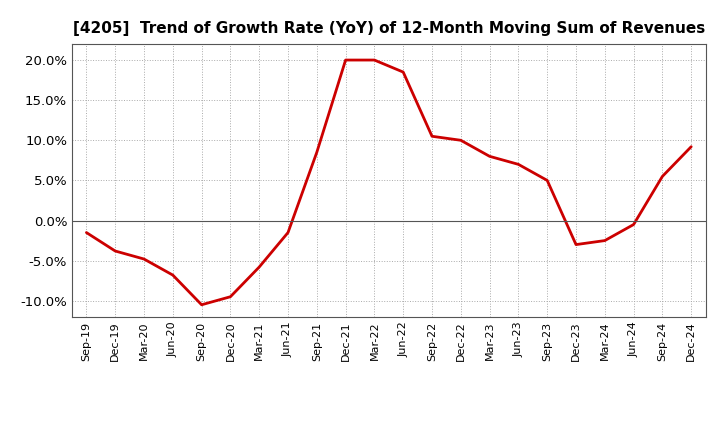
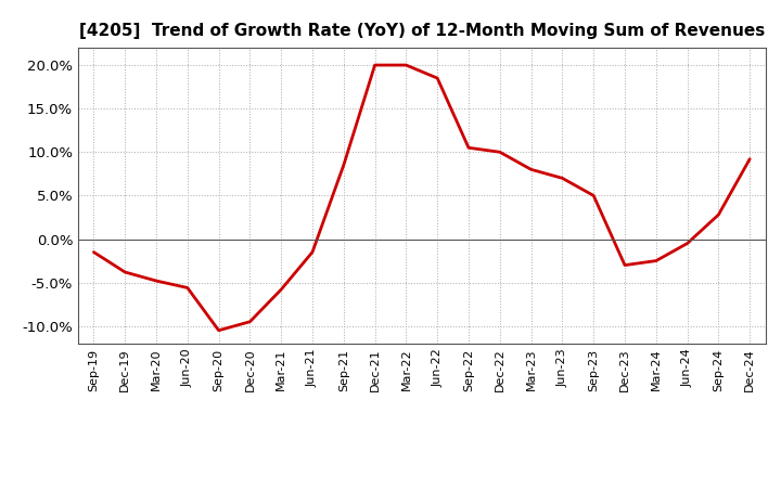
Jun-20: -6.8% -> -5.6%
Sep-24: 5.5% -> 2.8%
